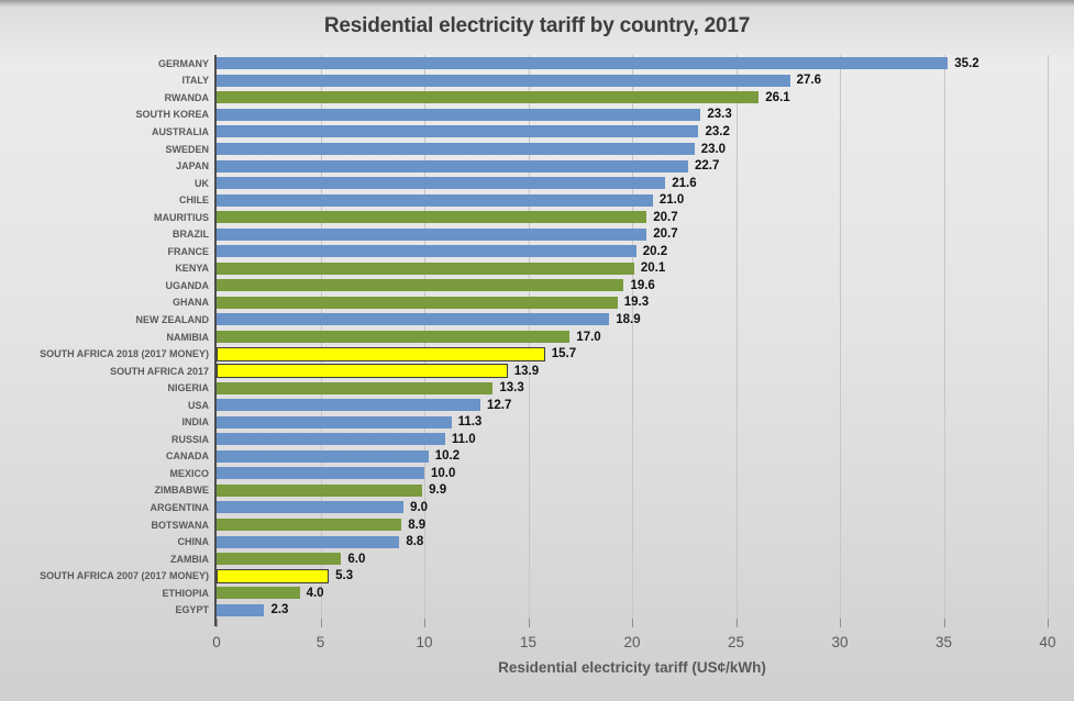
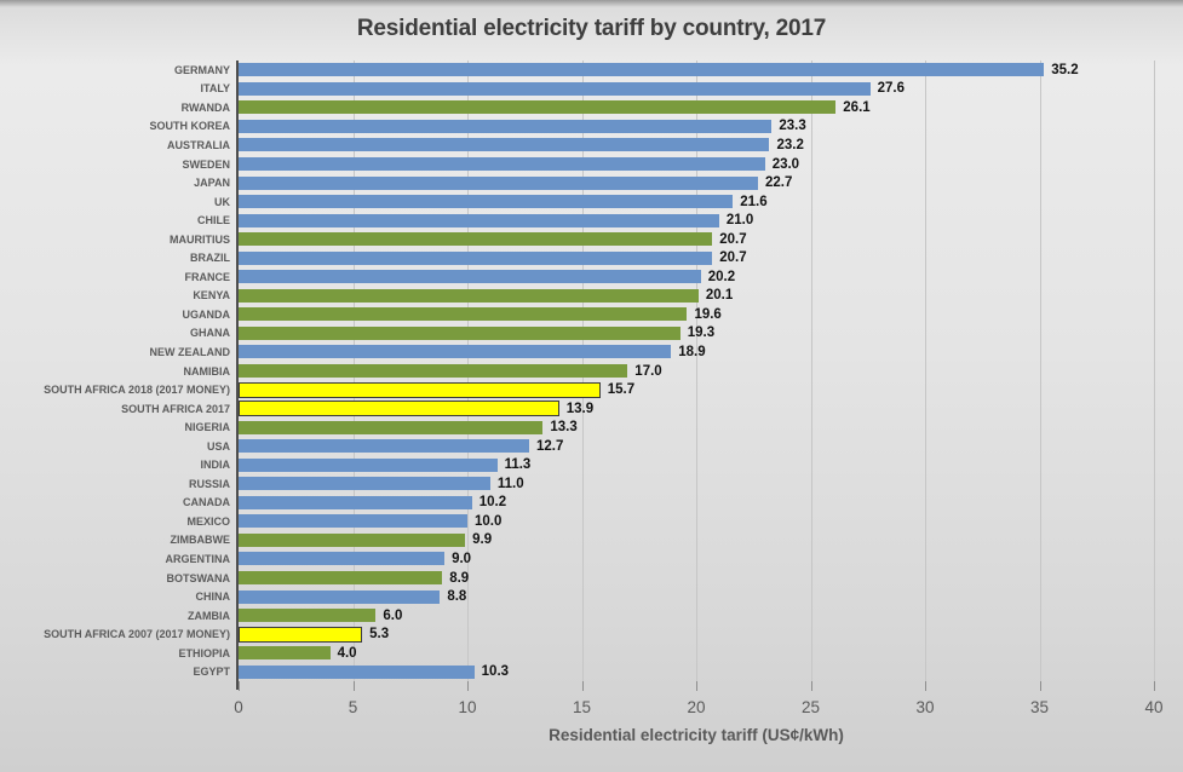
EGYPT: 2.3 -> 10.3
